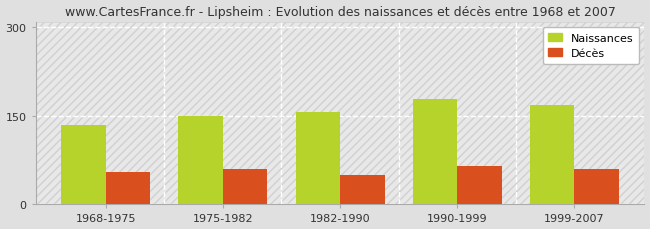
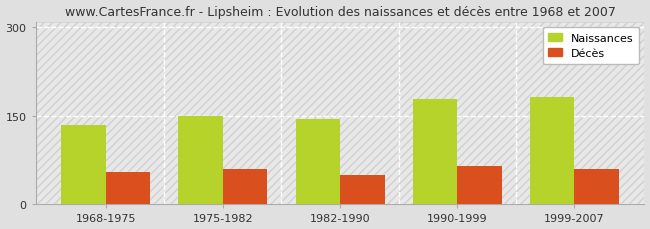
Naissances/1982-1990: 156 -> 145
Naissances/1999-2007: 168 -> 182
